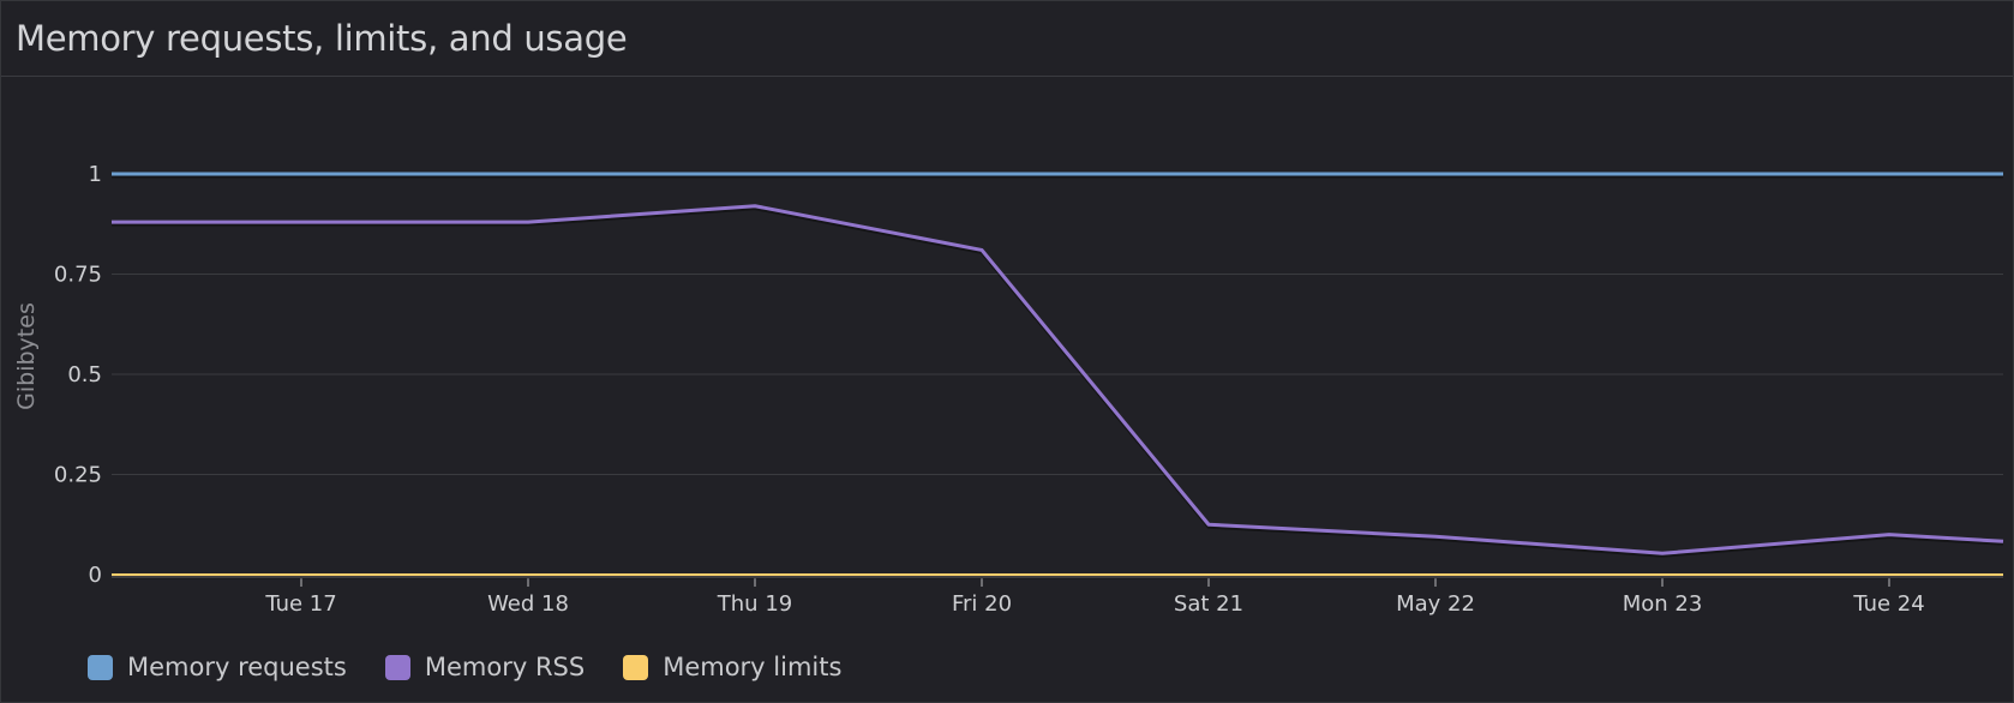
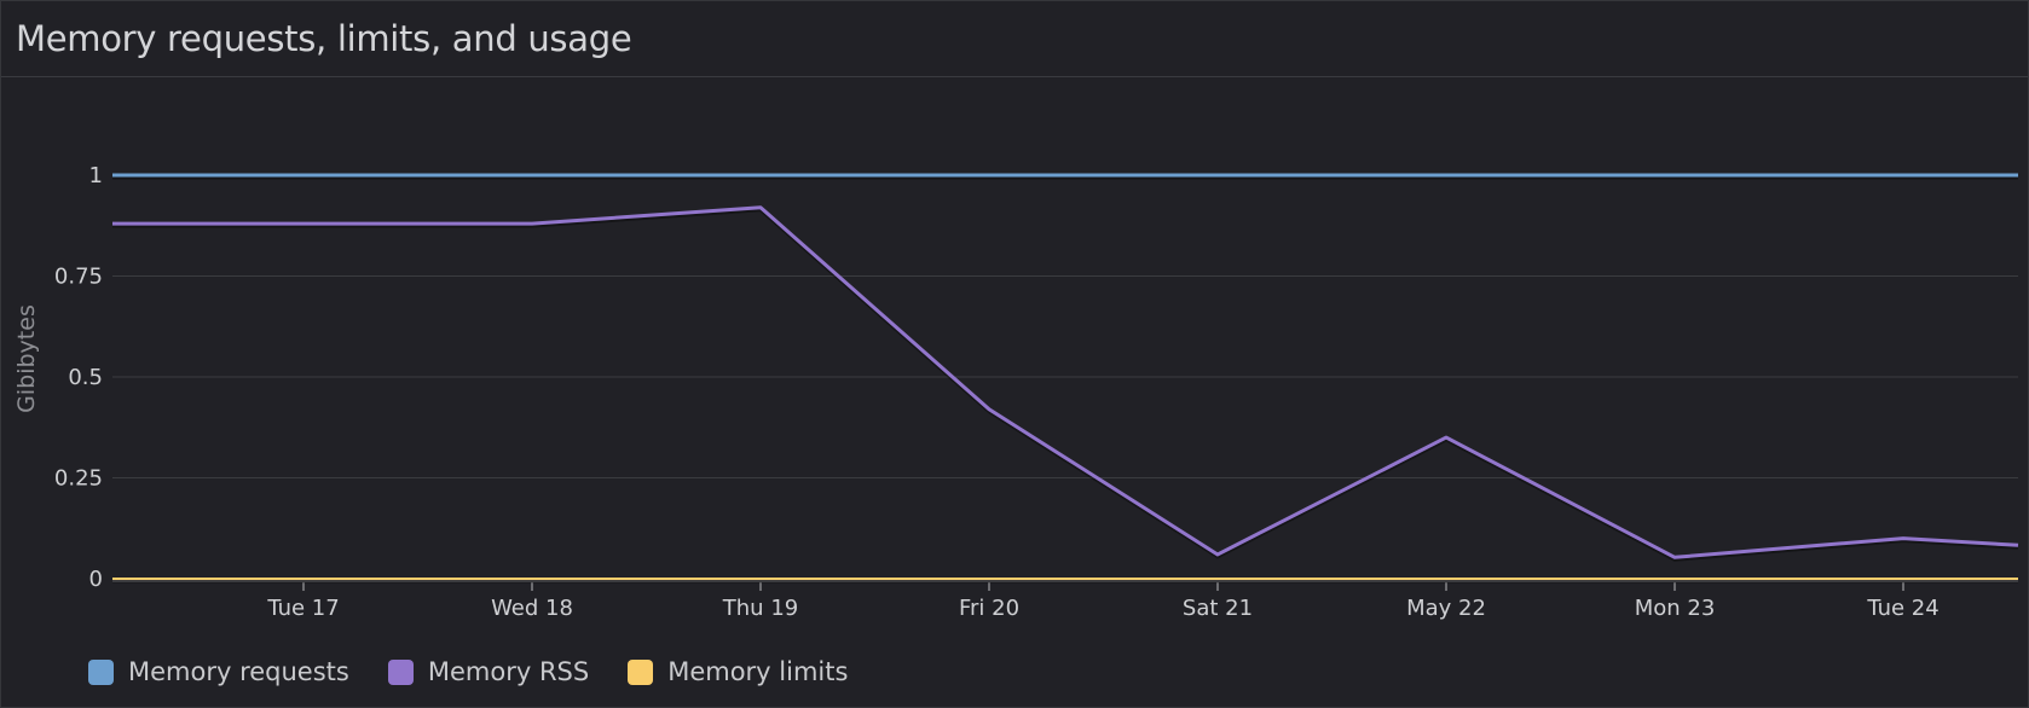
Memory RSS/Fri 20: 0.81 -> 0.42
Memory RSS/Sat 21: 0.12 -> 0.06
Memory RSS/May 22: 0.10 -> 0.35
